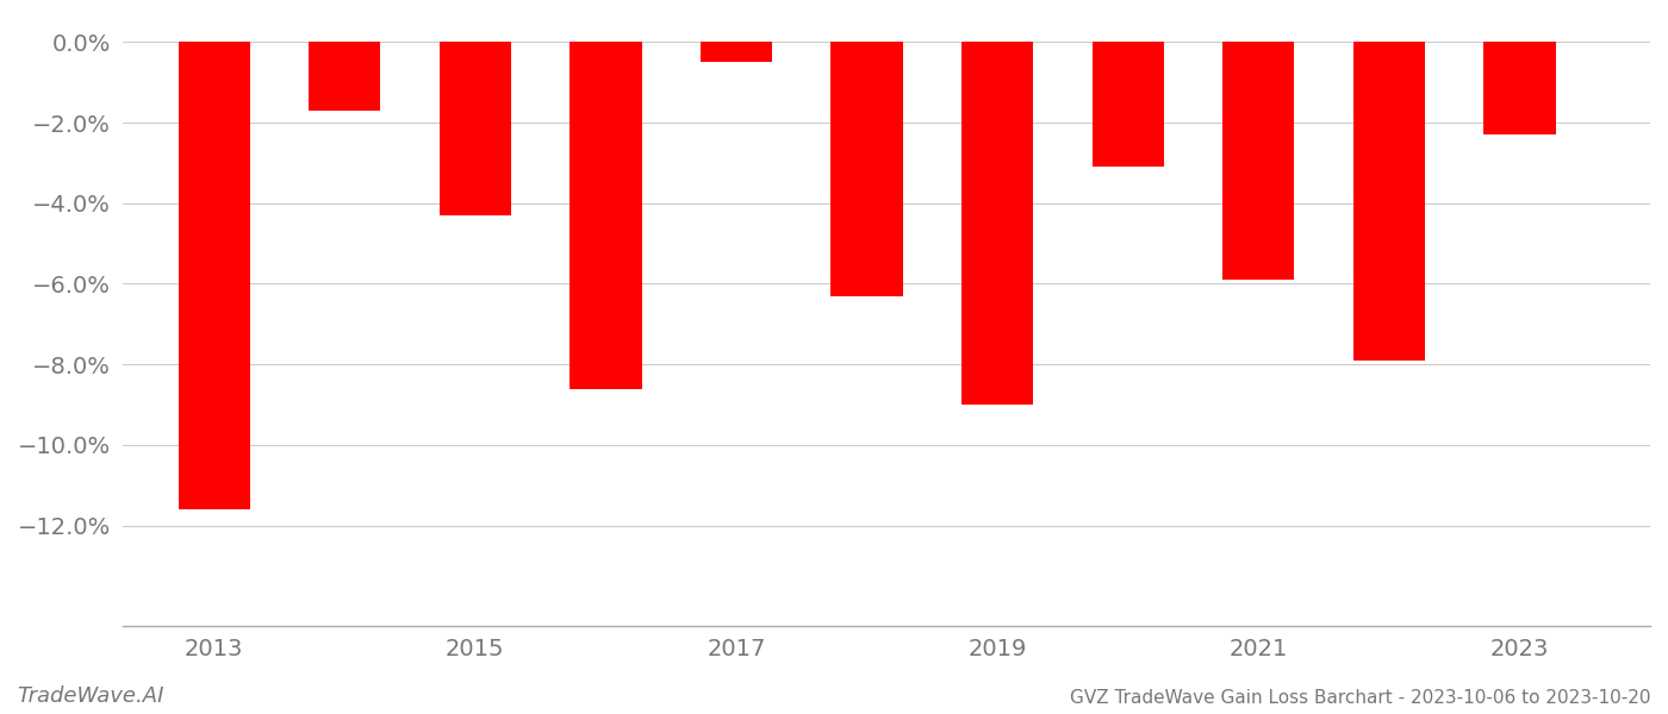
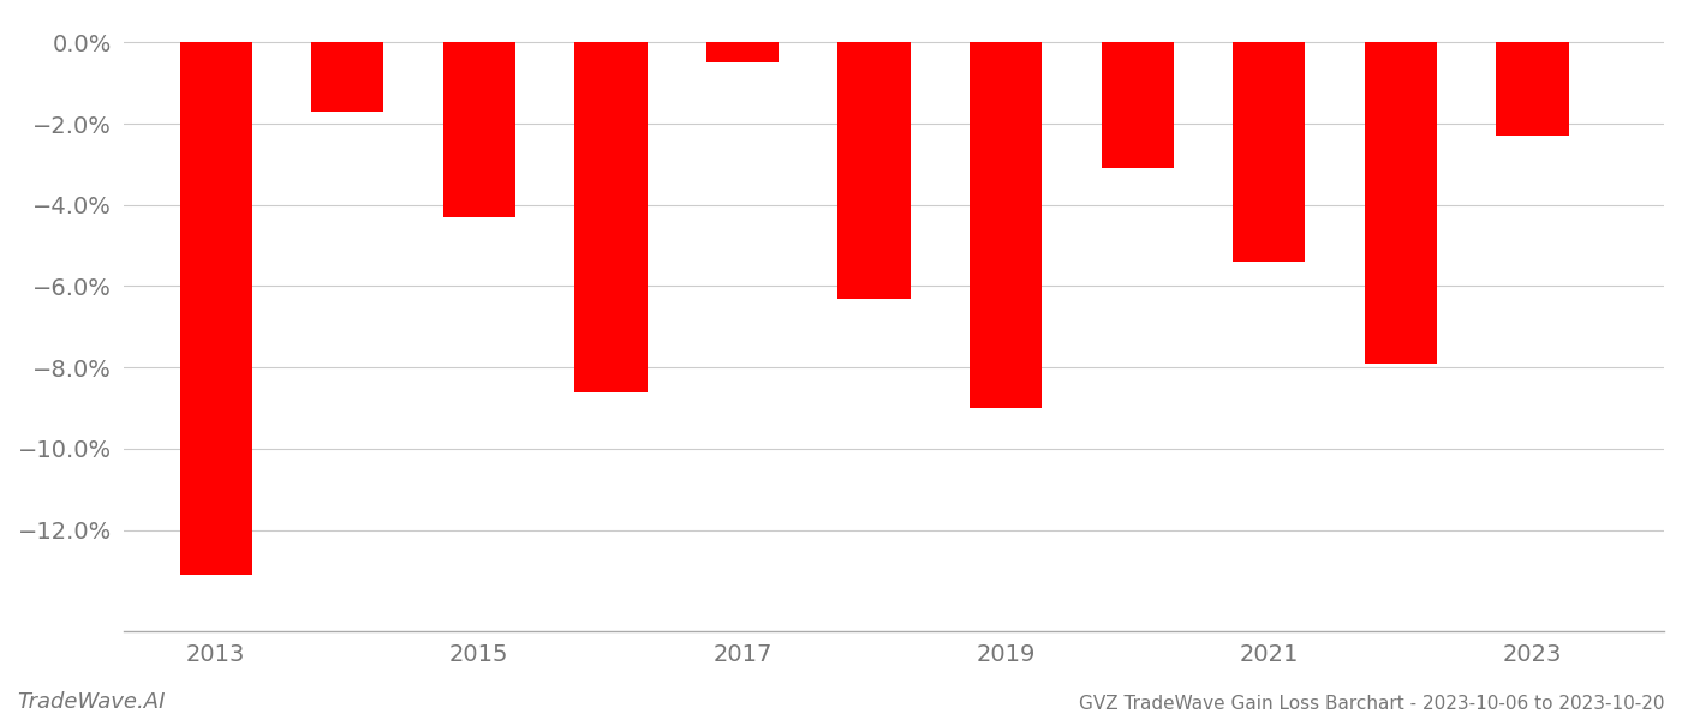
2013: -11.6% -> -13.1%
2021: -5.9% -> -5.4%
